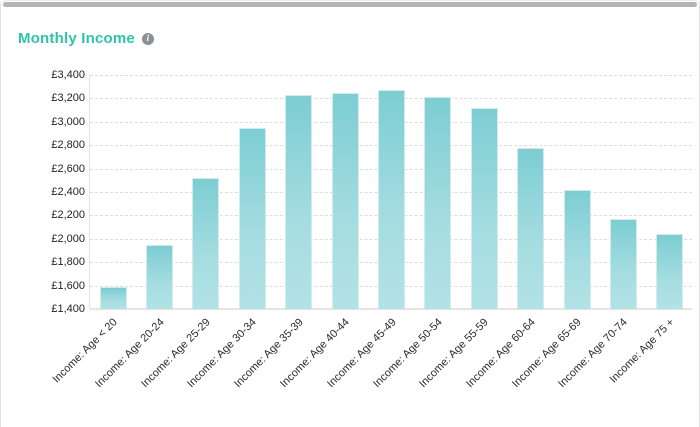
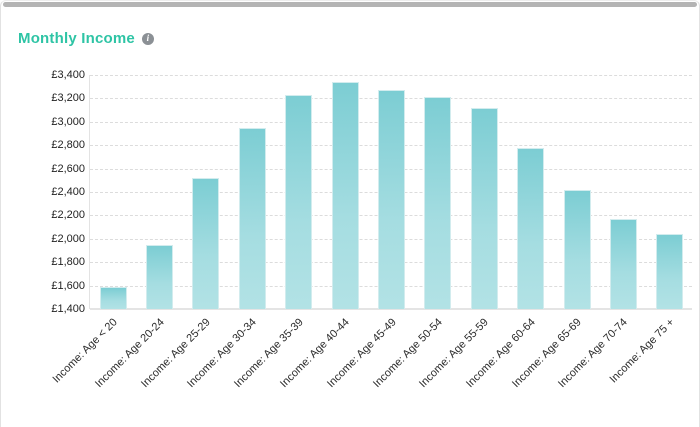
Income: Age 40-44: £3250 -> £3340
